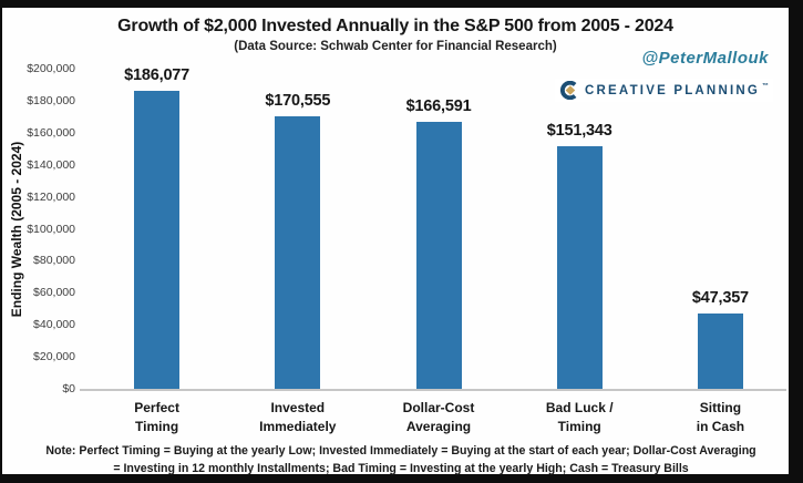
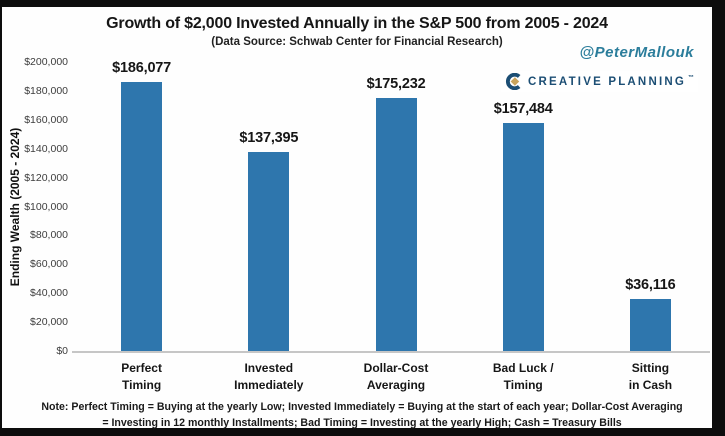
Invested Immediately: $170,555 -> $137,395
Dollar-Cost Averaging: $166,591 -> $175,232
Bad Luck / Timing: $151,343 -> $157,484
Sitting in Cash: $47,357 -> $36,116
